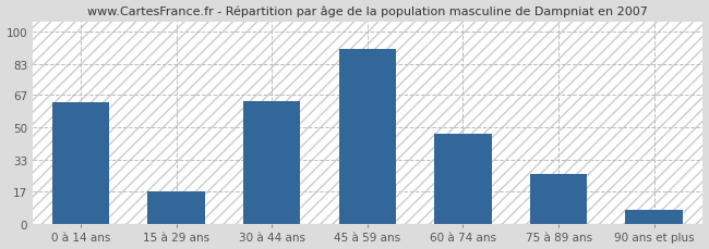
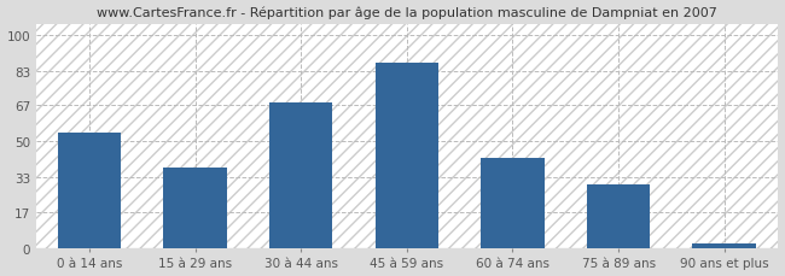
0 à 14 ans: 63 -> 54
15 à 29 ans: 17 -> 38
30 à 44 ans: 64 -> 68
45 à 59 ans: 91 -> 87
60 à 74 ans: 47 -> 42
75 à 89 ans: 26 -> 30
90 ans et plus: 7 -> 2
